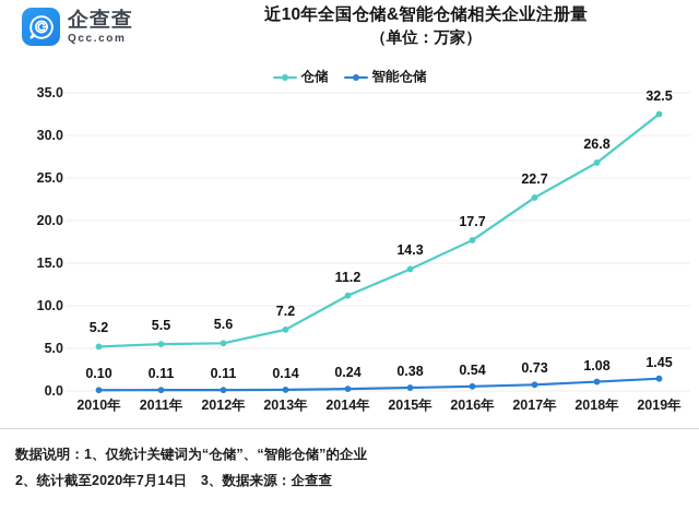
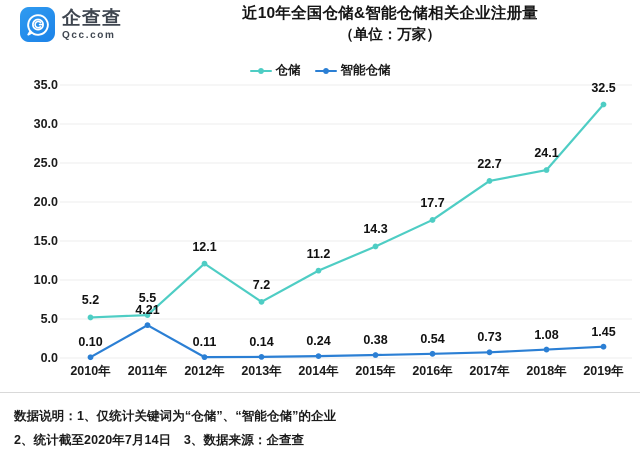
智能仓储/2011年: 0.11 -> 4.21
仓储/2012年: 5.6 -> 12.1
仓储/2018年: 26.8 -> 24.1
